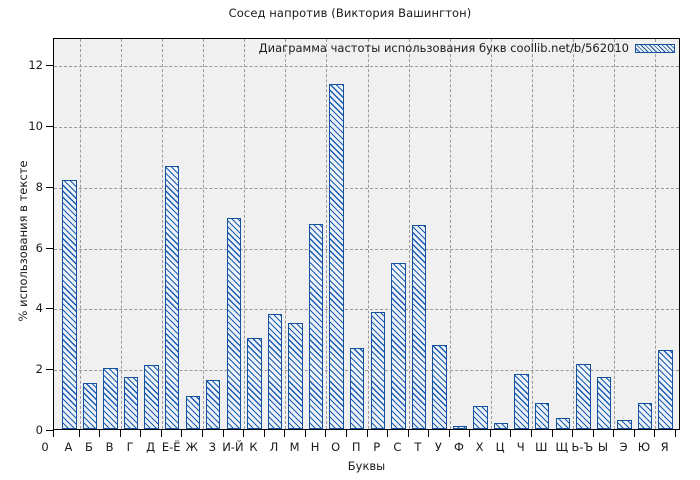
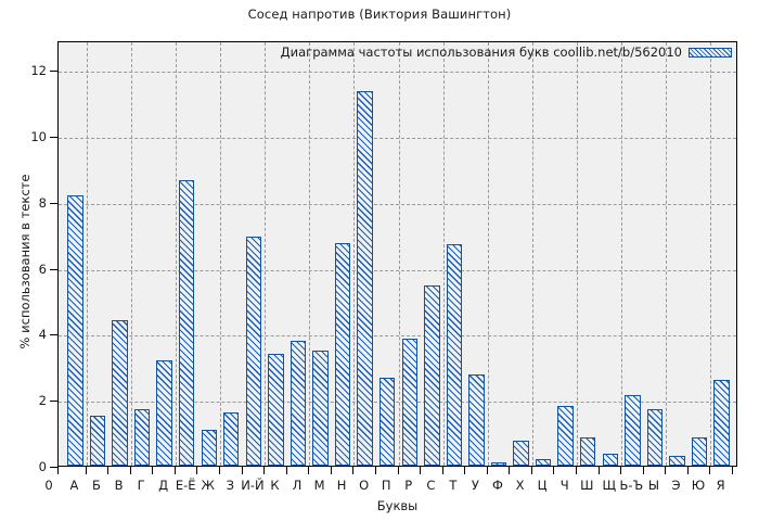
В: 2.0 -> 4.4
Д: 2.1 -> 3.2
К: 3.0 -> 3.4
